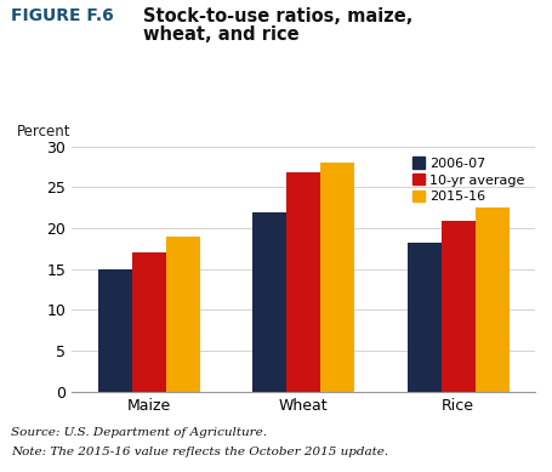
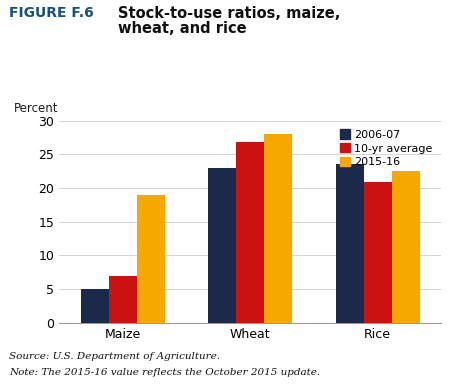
2006-07/Maize: 15.0 -> 5.0
10-yr average/Maize: 17.0 -> 7.0
2006-07/Wheat: 22.0 -> 23.0
2006-07/Rice: 18.2 -> 23.6
